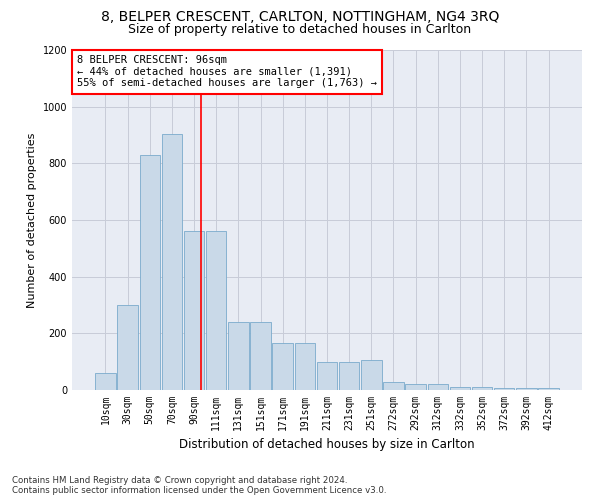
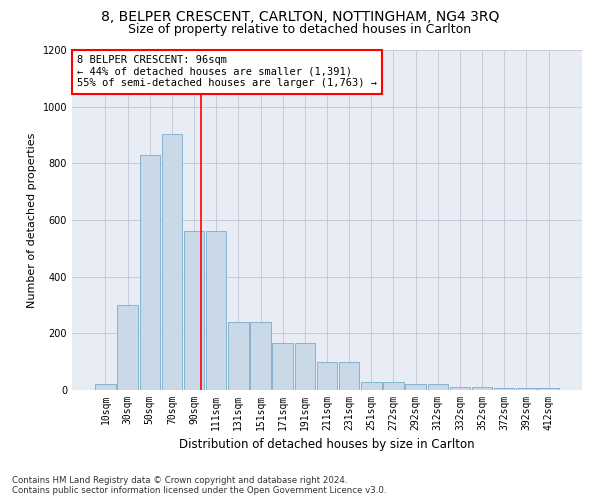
10sqm: 60 -> 20
251sqm: 105 -> 30
